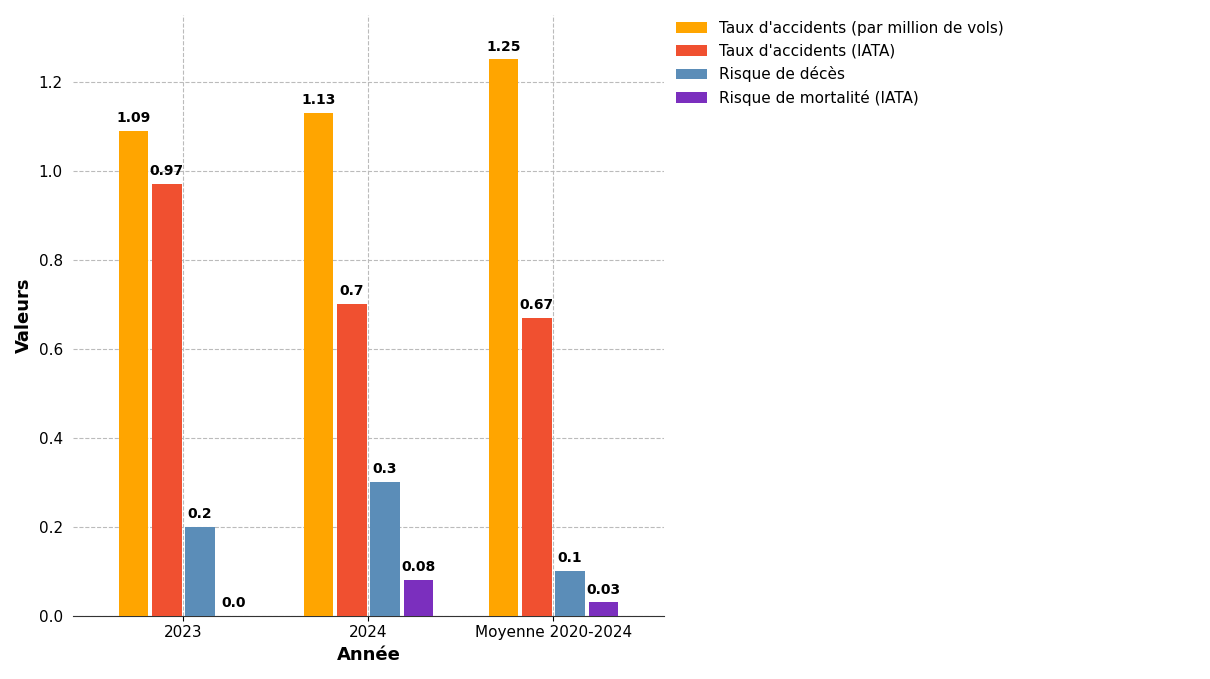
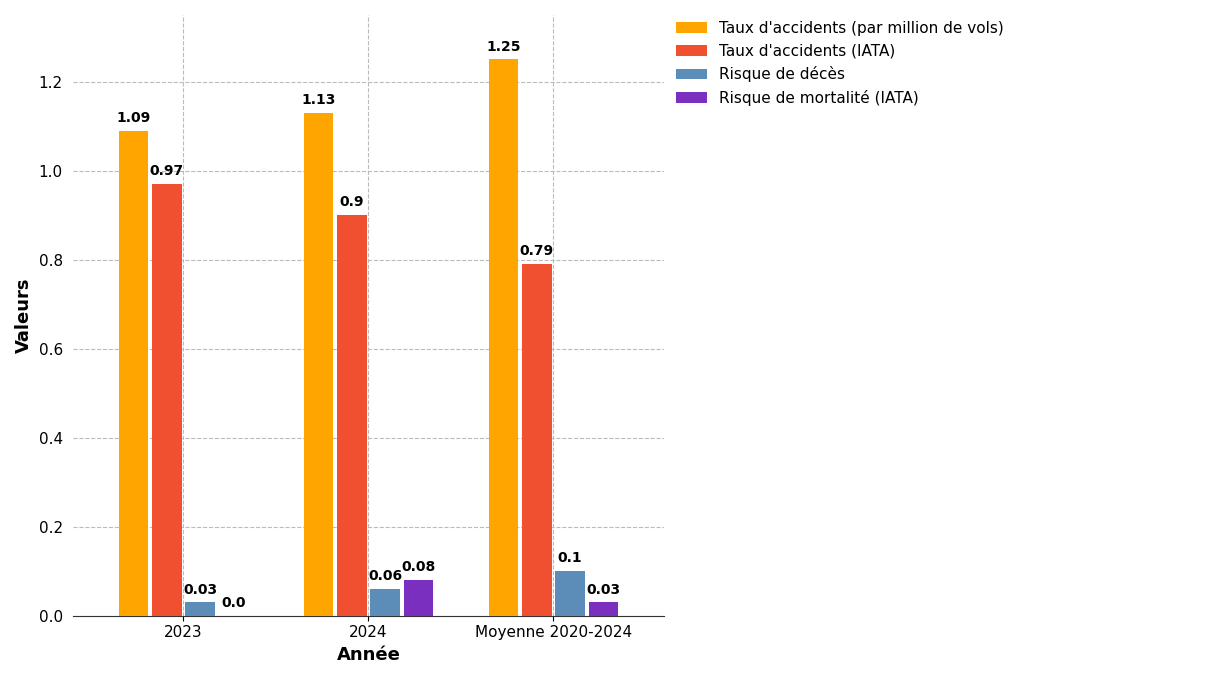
Risque de décès/2023: 0.2 -> 0.03
Taux d'accidents (IATA)/2024: 0.7 -> 0.9
Risque de décès/2024: 0.3 -> 0.06
Taux d'accidents (IATA)/Moyenne 2020-2024: 0.67 -> 0.79
